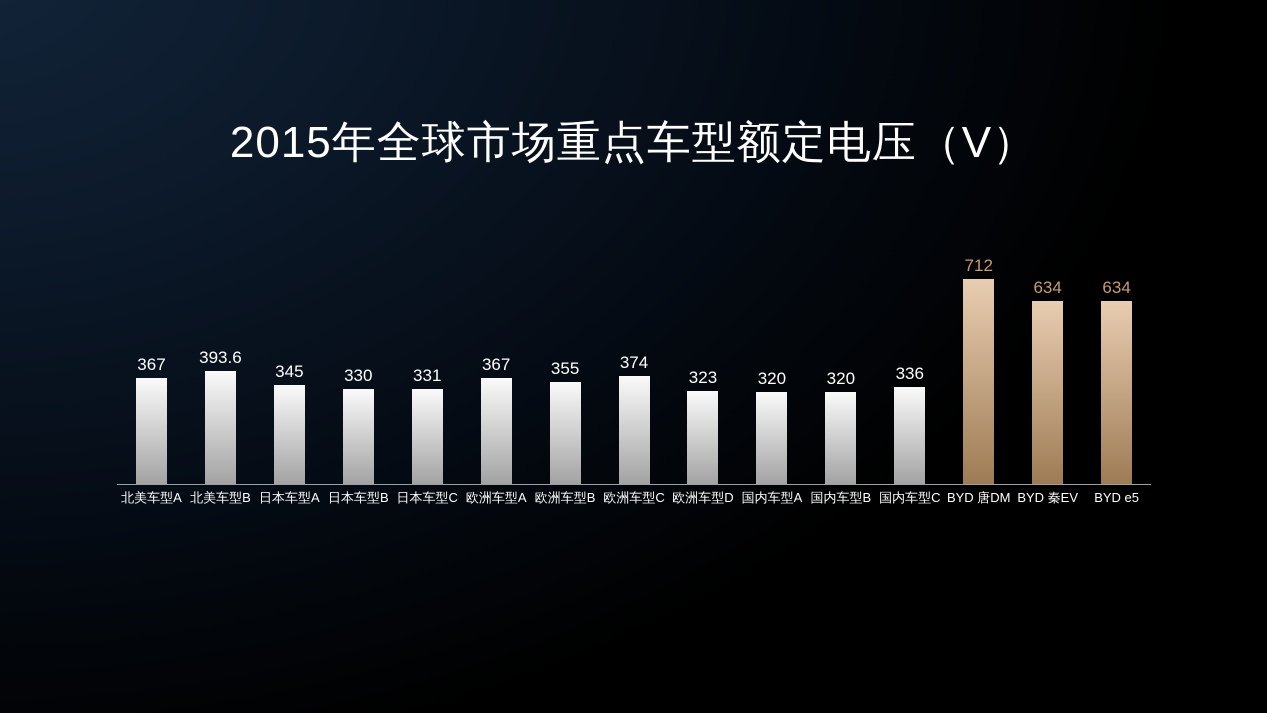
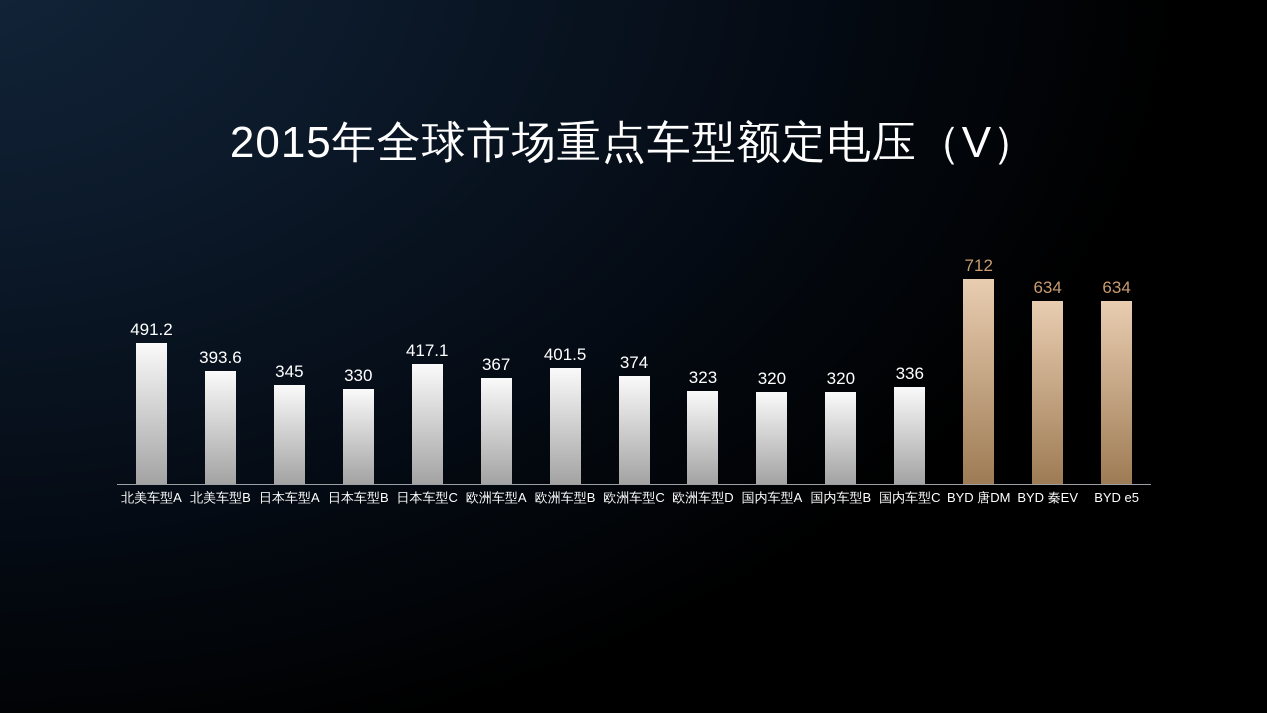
北美车型A: 367 -> 491.2
日本车型C: 331 -> 417.1
欧洲车型B: 355 -> 401.5
